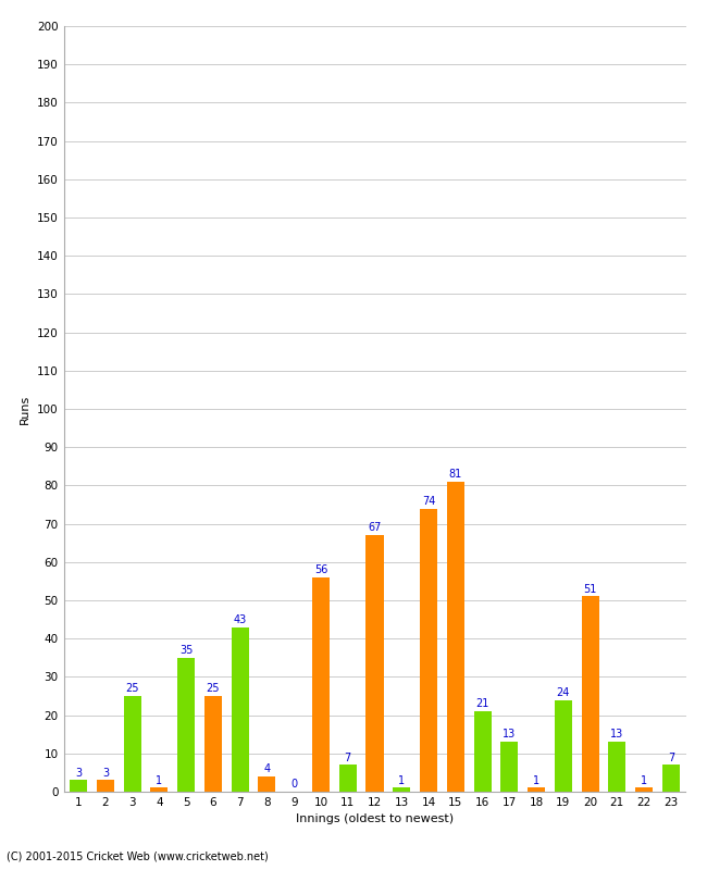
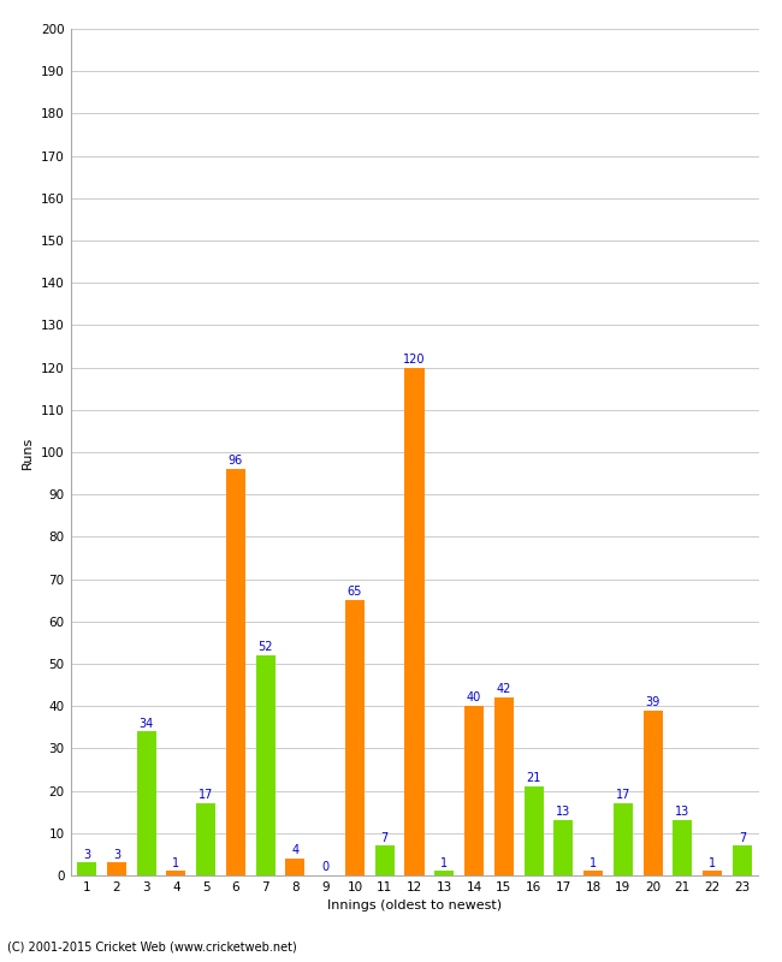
3: 25 -> 34
5: 35 -> 17
6: 25 -> 96
7: 43 -> 52
10: 56 -> 65
12: 67 -> 120
14: 74 -> 40
15: 81 -> 42
19: 24 -> 17
20: 51 -> 39
